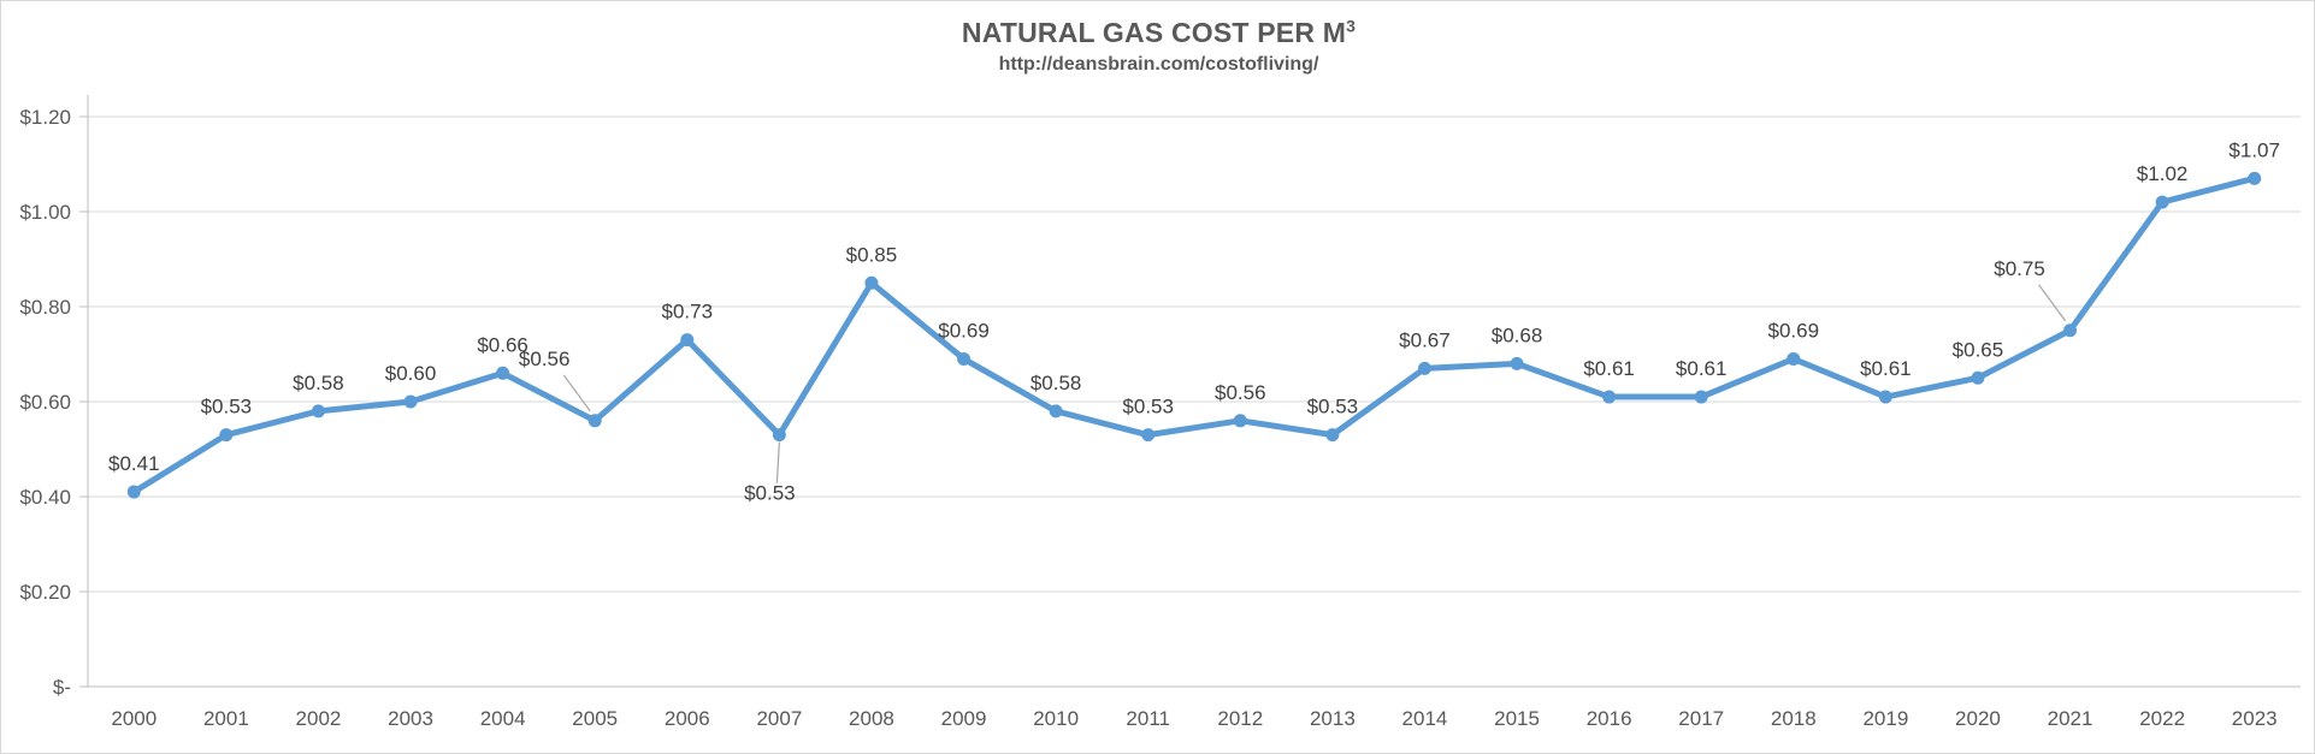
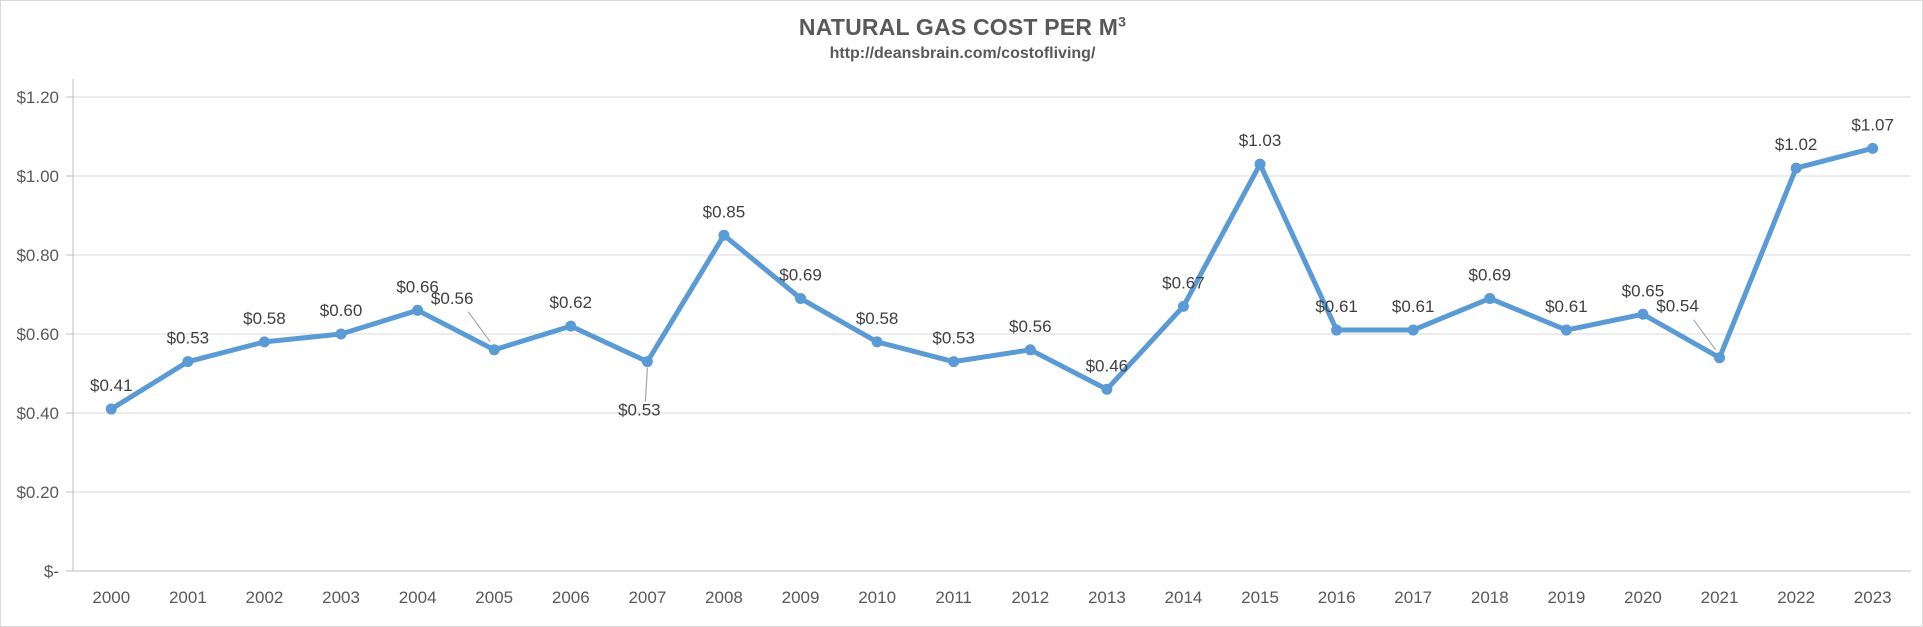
2006: $0.73 -> $0.62
2013: $0.53 -> $0.46
2015: $0.68 -> $1.03
2021: $0.75 -> $0.54
